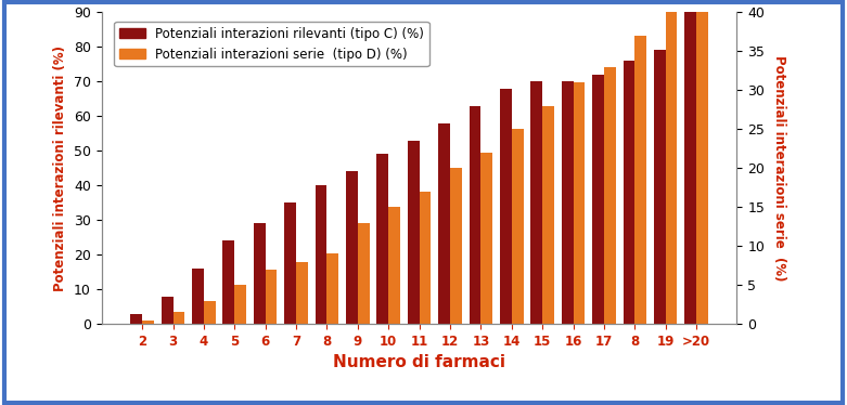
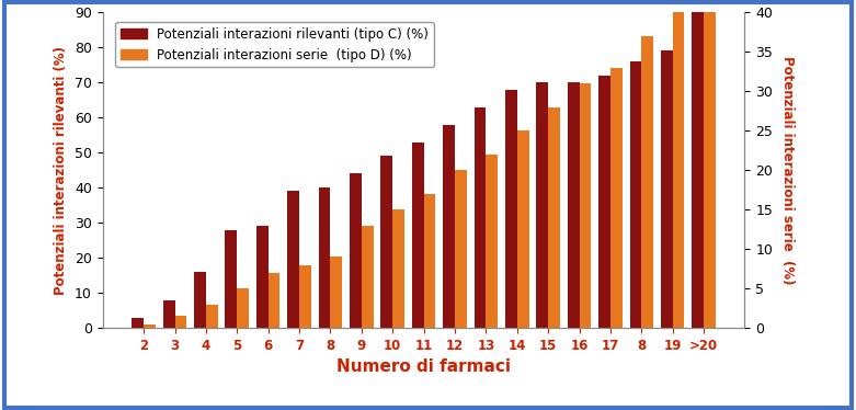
Potenziali interazioni rilevanti (tipo C) (%)/5: 24 -> 28
Potenziali interazioni rilevanti (tipo C) (%)/7: 35 -> 39
